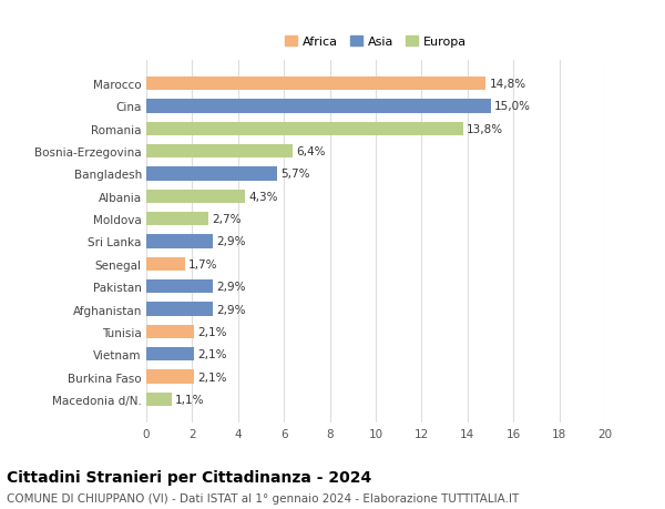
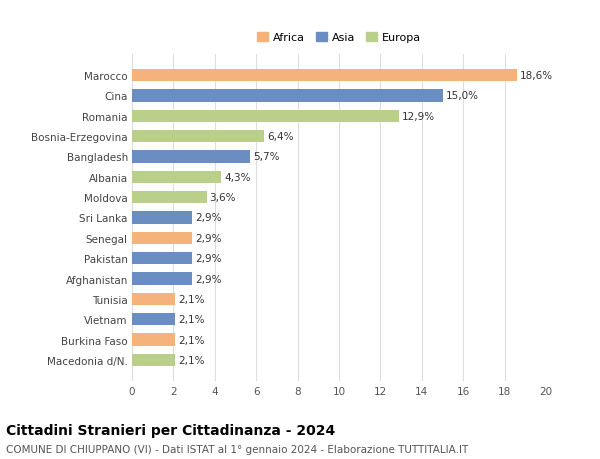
Marocco: 14,8% -> 18,6%
Romania: 13,8% -> 12,9%
Moldova: 2,7% -> 3,6%
Senegal: 1,7% -> 2,9%
Macedonia d/N.: 1,1% -> 2,1%
